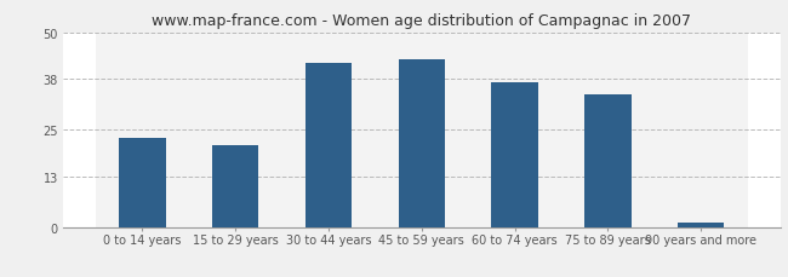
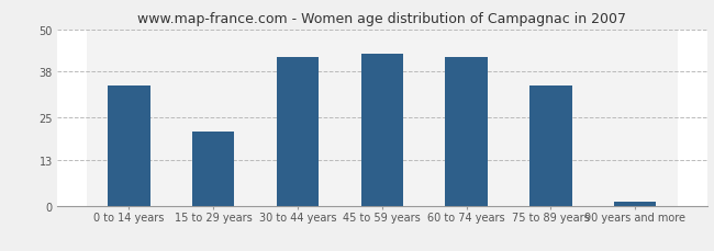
0 to 14 years: 23 -> 34
60 to 74 years: 37 -> 42
